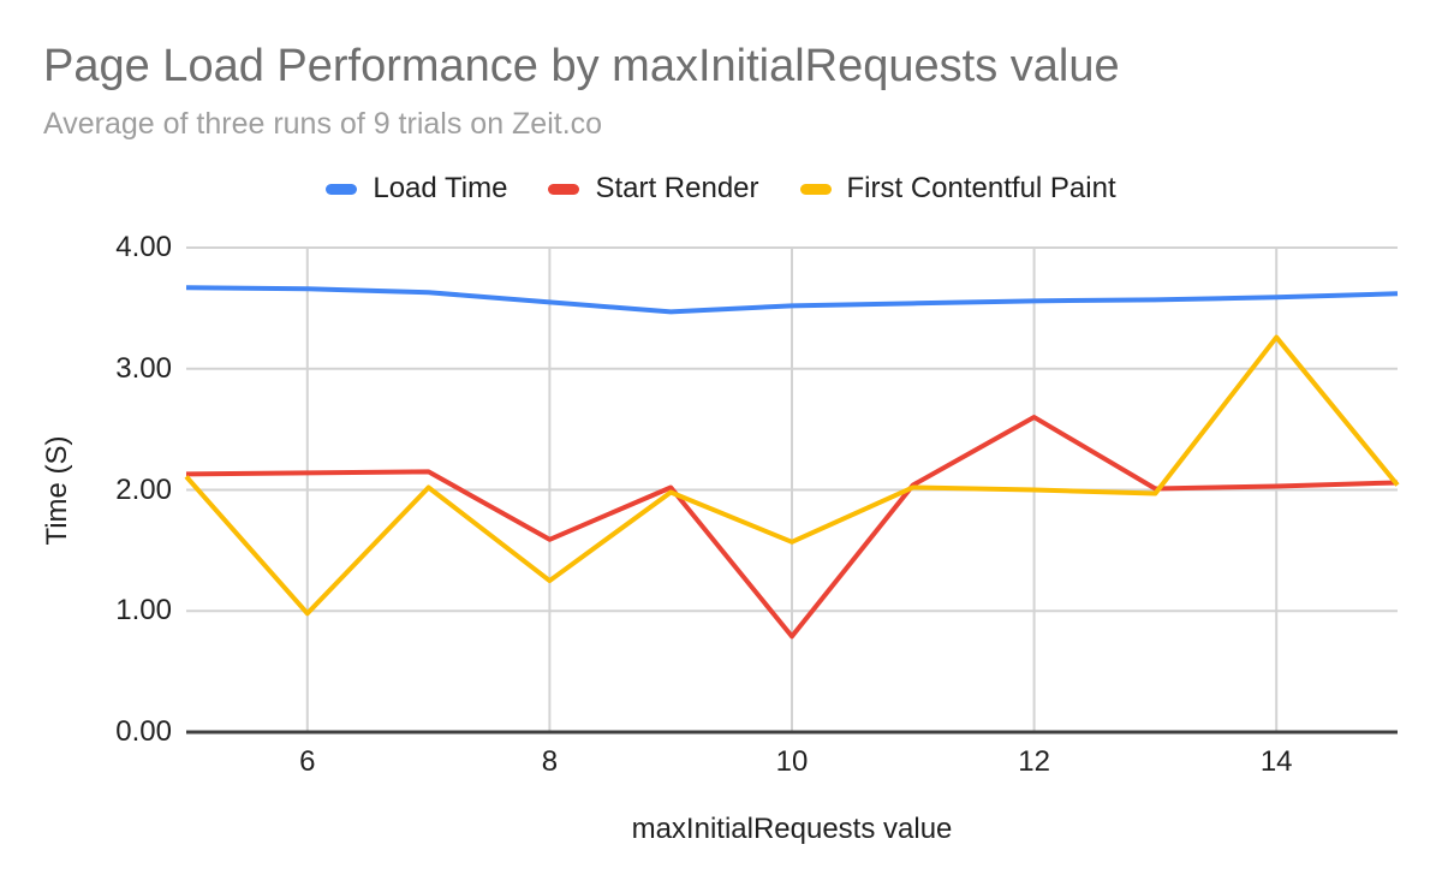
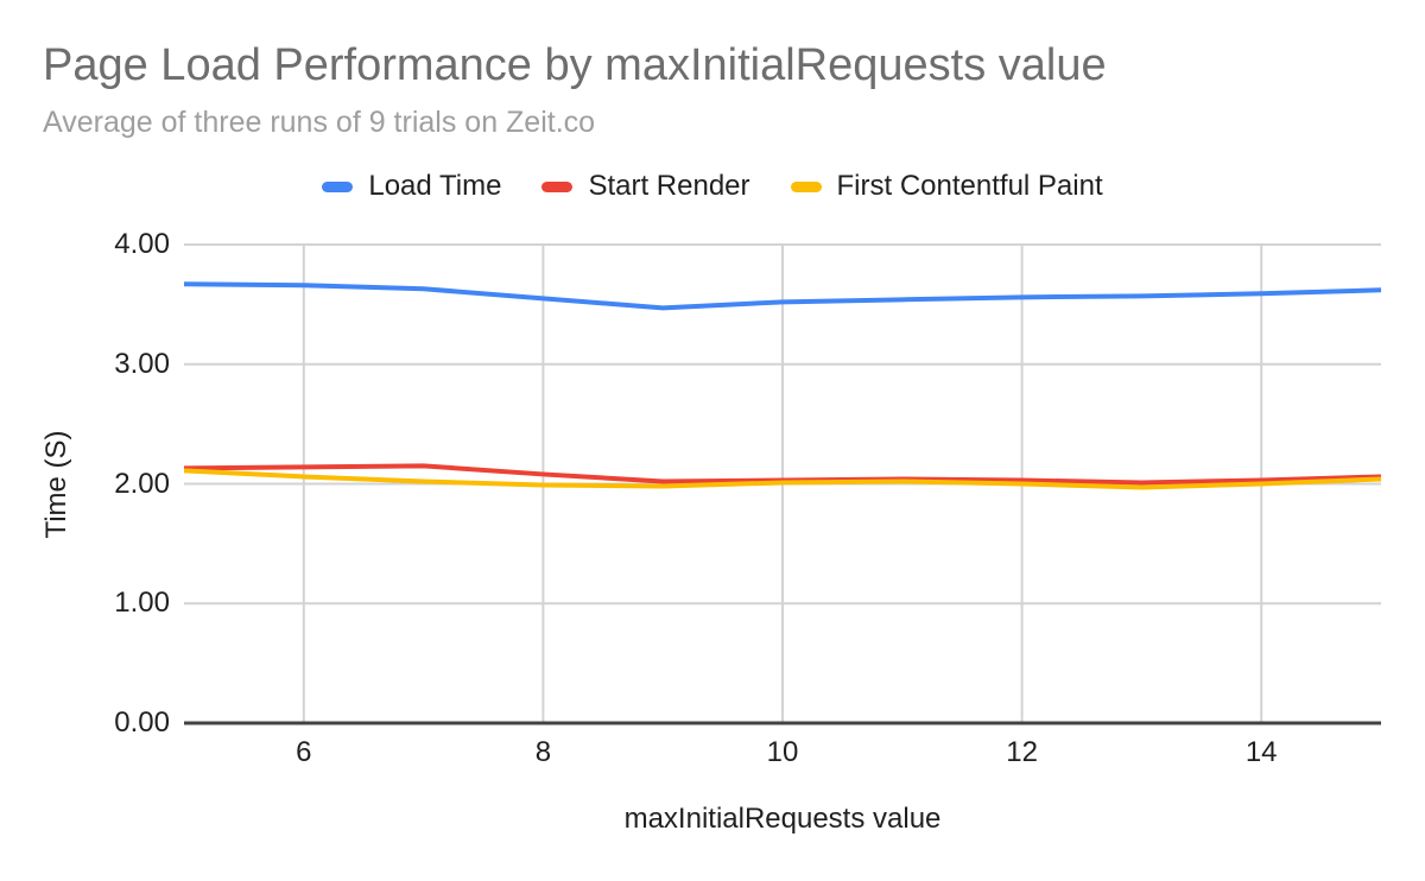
First Contentful Paint/6: 0.98 -> 2.06
Start Render/8: 1.59 -> 2.08
First Contentful Paint/8: 1.25 -> 1.99
Start Render/10: 0.79 -> 2.03
First Contentful Paint/10: 1.57 -> 2.01
Start Render/12: 2.60 -> 2.03
First Contentful Paint/14: 3.26 -> 2.00
